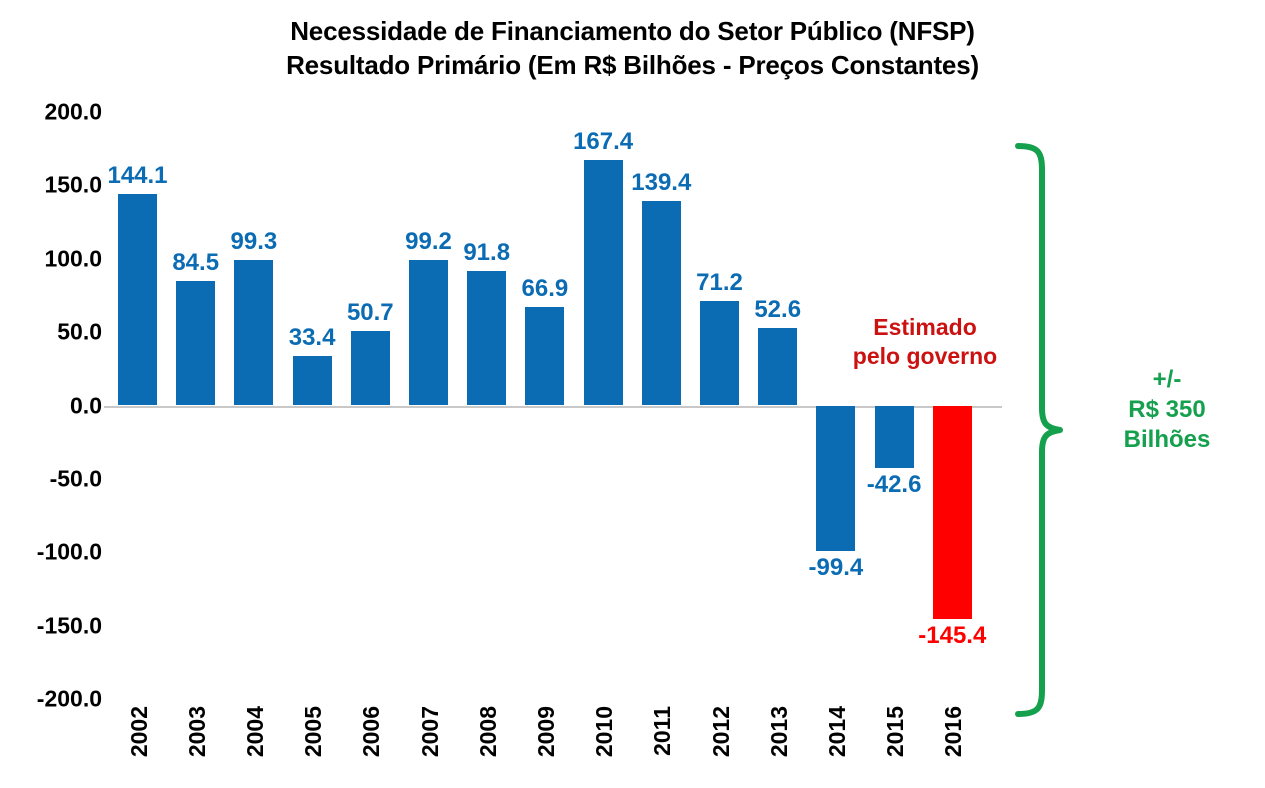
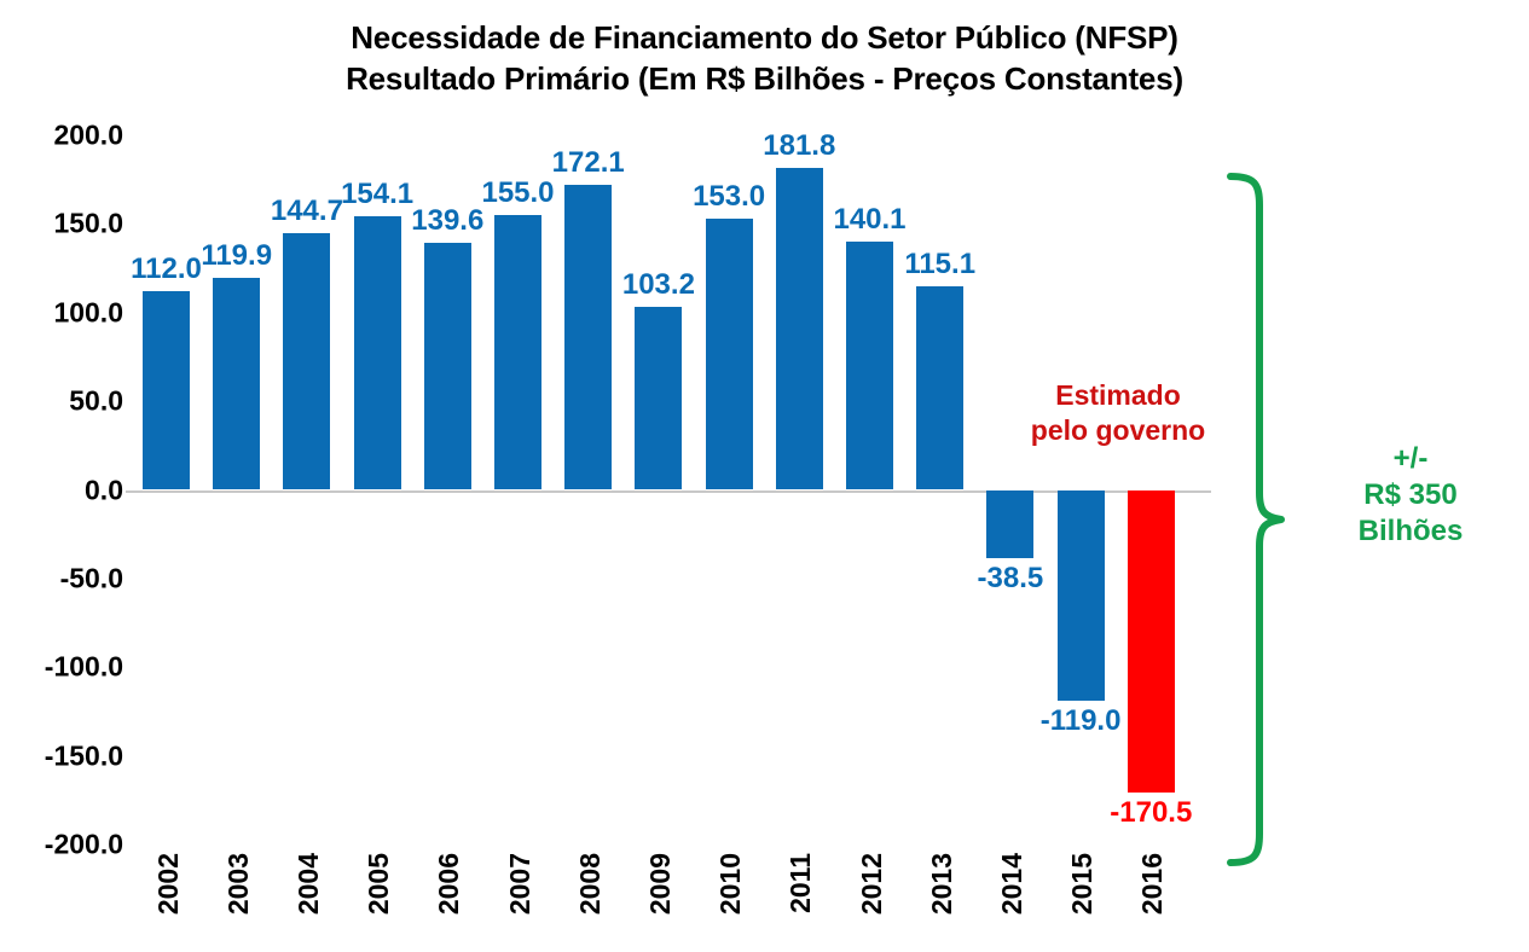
2002: 144.1 -> 112.0
2003: 84.5 -> 119.9
2004: 99.3 -> 144.7
2005: 33.4 -> 154.1
2006: 50.7 -> 139.6
2007: 99.2 -> 155.0
2008: 91.8 -> 172.1
2009: 66.9 -> 103.2
2010: 167.4 -> 153.0
2011: 139.4 -> 181.8
2012: 71.2 -> 140.1
2013: 52.6 -> 115.1
2014: -99.4 -> -38.5
2015: -42.6 -> -119.0
2016: -145.4 -> -170.5
